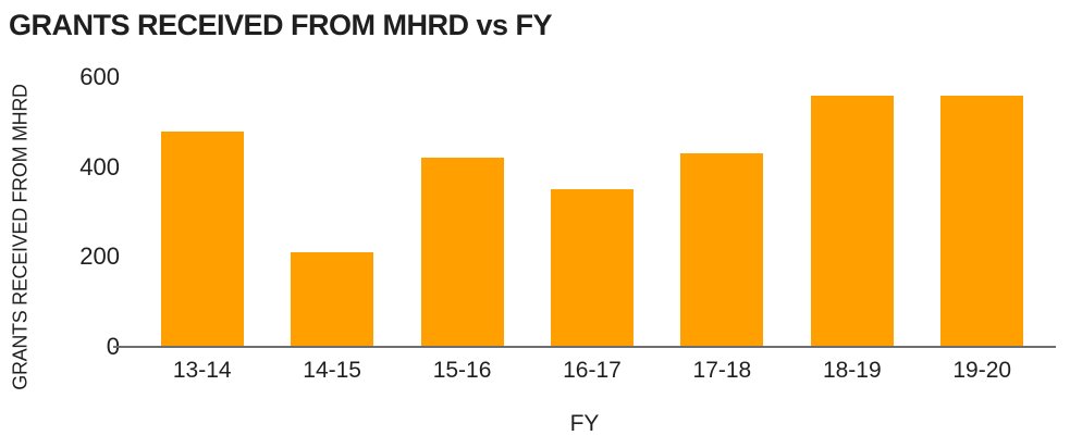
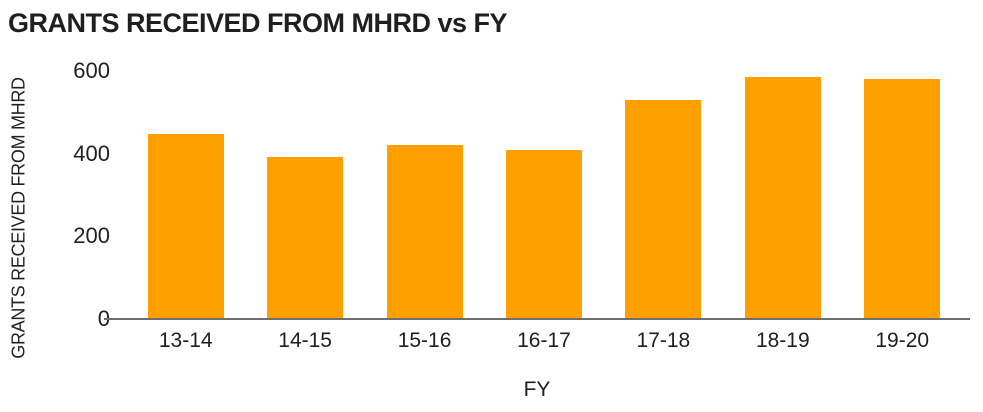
13-14: 480 -> 450
14-15: 210 -> 390
16-17: 350 -> 410
17-18: 430 -> 530
18-19: 560 -> 580
19-20: 560 -> 580
